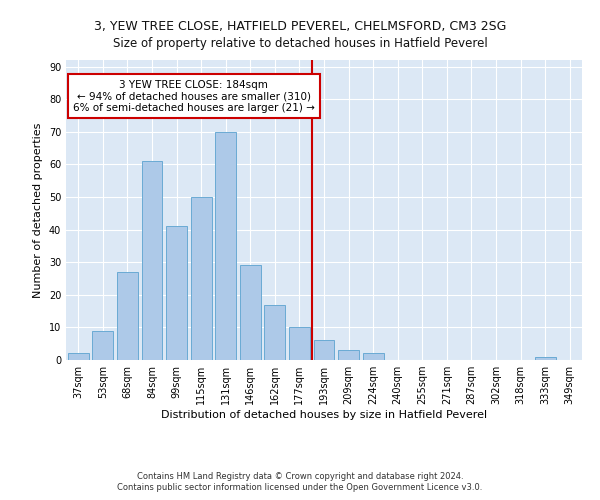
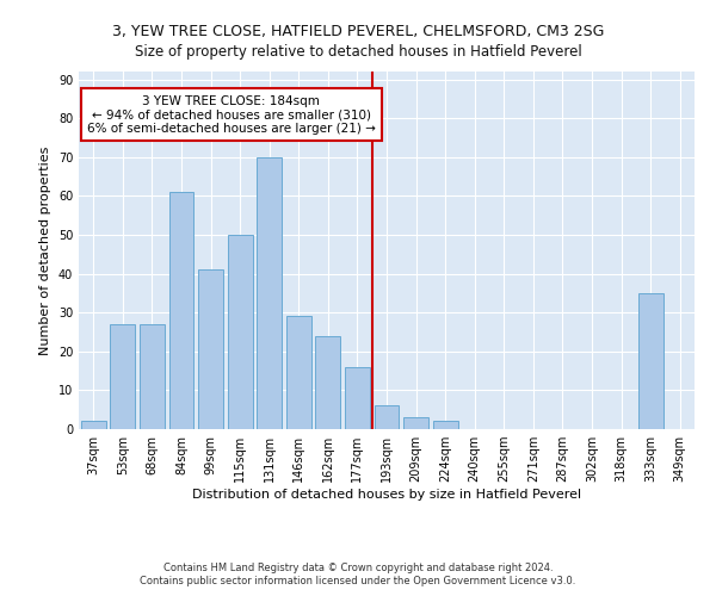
53sqm: 9 -> 27
162sqm: 17 -> 24
177sqm: 10 -> 16
333sqm: 1 -> 35
